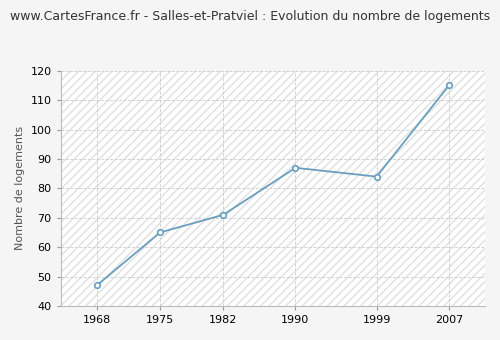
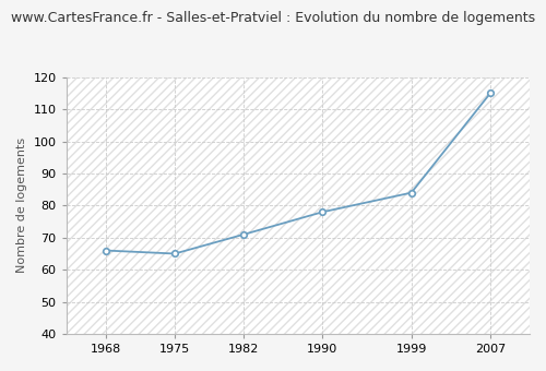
1968: 47 -> 66
1990: 87 -> 78
